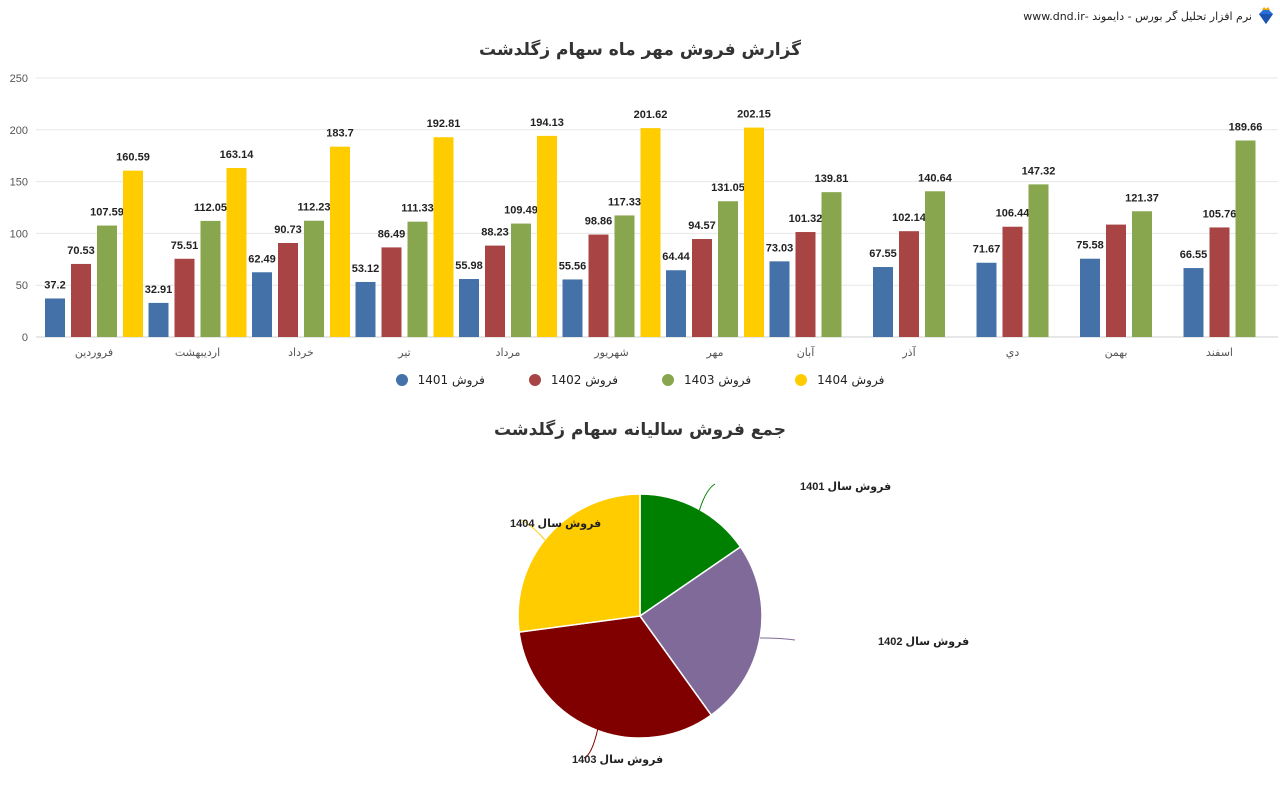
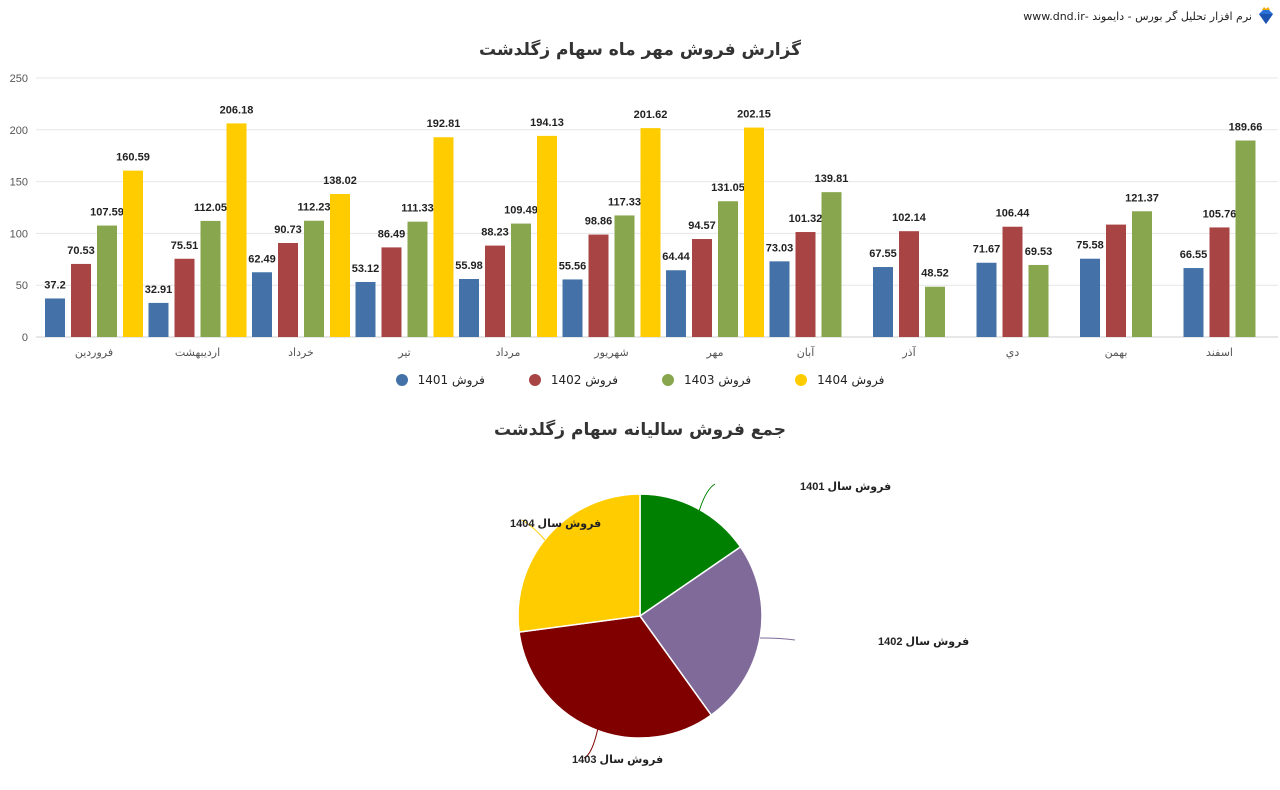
گزارش فروش مهر ماه سهام زگلدشت/فروش 1404/اردیبهشت: 163.14 -> 206.18
گزارش فروش مهر ماه سهام زگلدشت/فروش 1404/خرداد: 183.7 -> 138.02
گزارش فروش مهر ماه سهام زگلدشت/فروش 1403/آذر: 140.64 -> 48.52
گزارش فروش مهر ماه سهام زگلدشت/فروش 1403/دي: 147.32 -> 69.53
